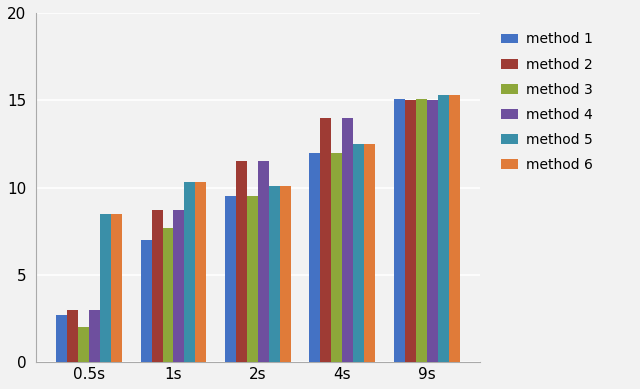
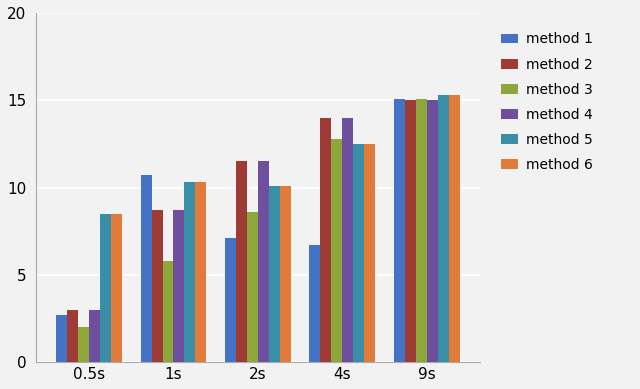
method 1/1s: 7.0 -> 10.7
method 3/1s: 7.7 -> 5.8
method 1/2s: 9.5 -> 7.1
method 3/2s: 9.5 -> 8.6
method 1/4s: 12.0 -> 6.7
method 3/4s: 12.0 -> 12.8
